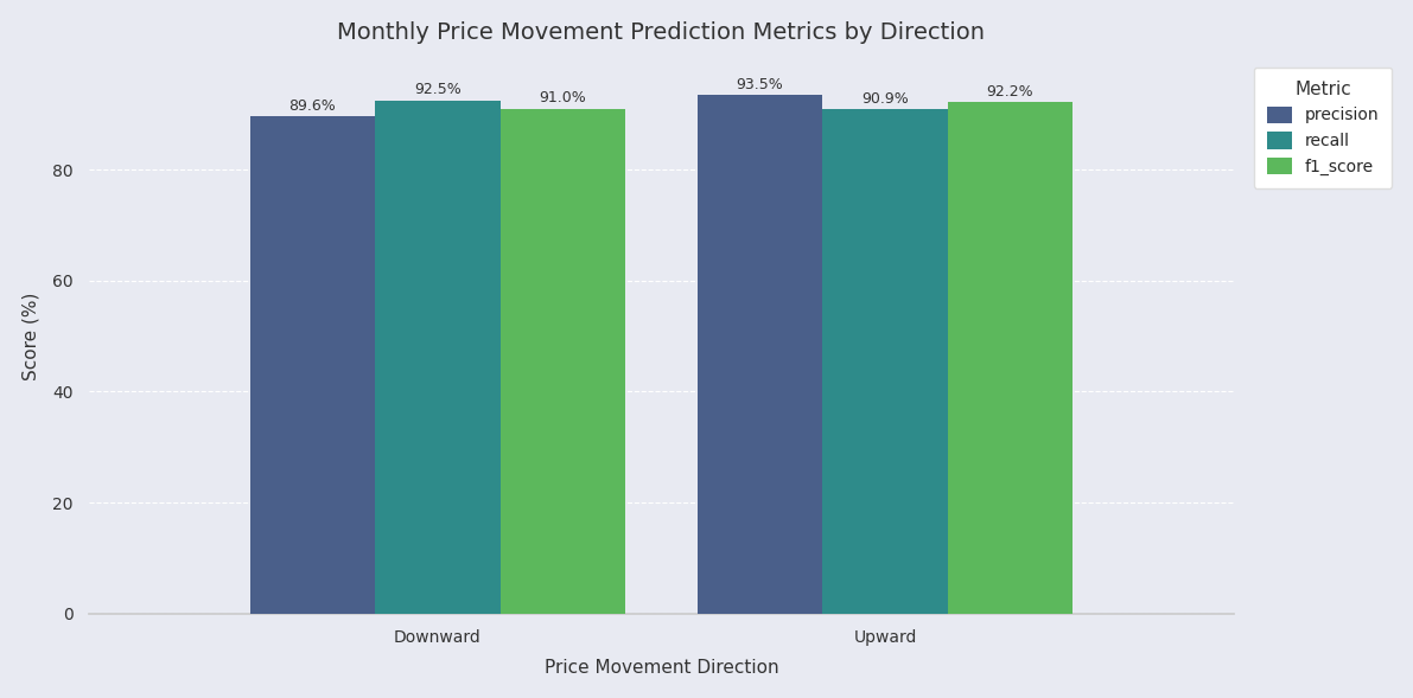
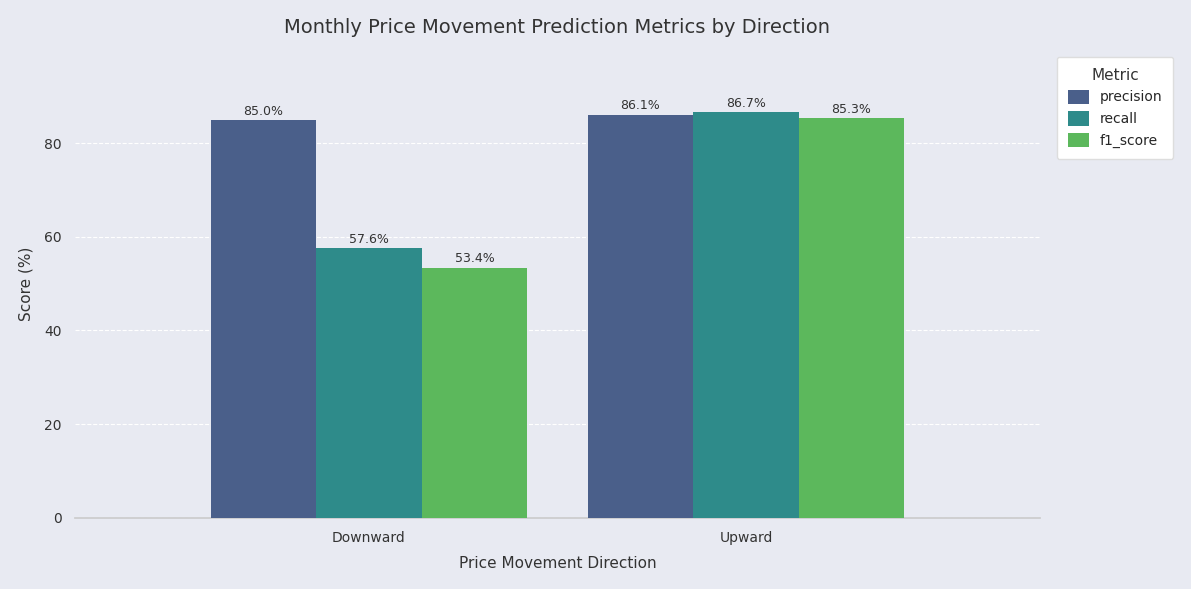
precision/Downward: 89.6% -> 85.0%
recall/Downward: 92.5% -> 57.6%
f1_score/Downward: 91.0% -> 53.4%
precision/Upward: 93.5% -> 86.1%
recall/Upward: 90.9% -> 86.7%
f1_score/Upward: 92.2% -> 85.3%
